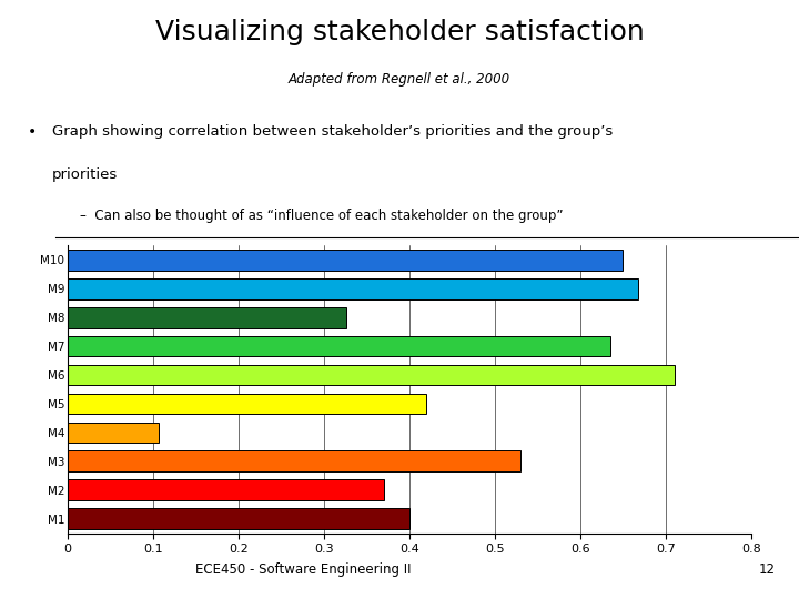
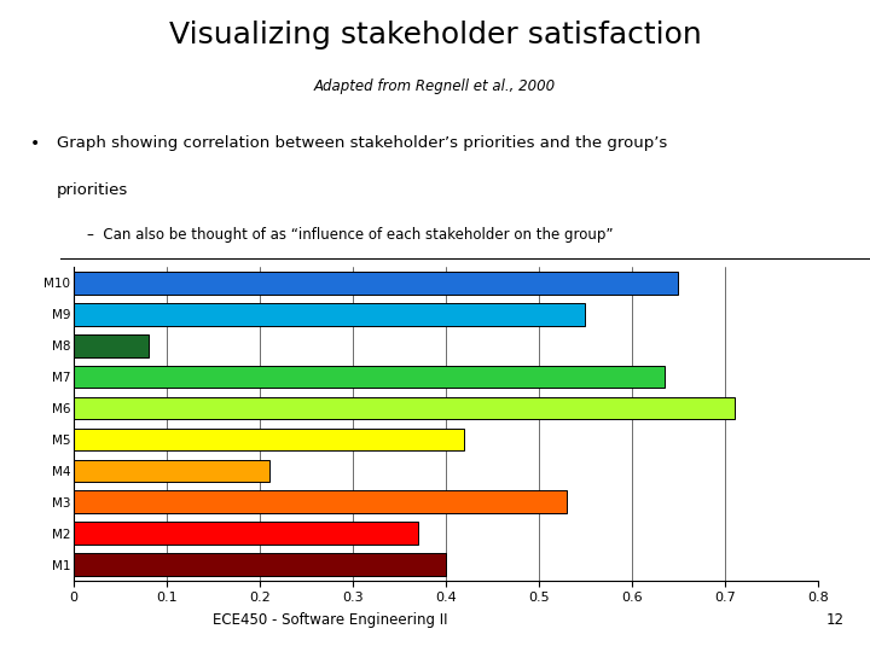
M9: 0.668 -> 0.550
M8: 0.326 -> 0.080
M4: 0.106 -> 0.210
